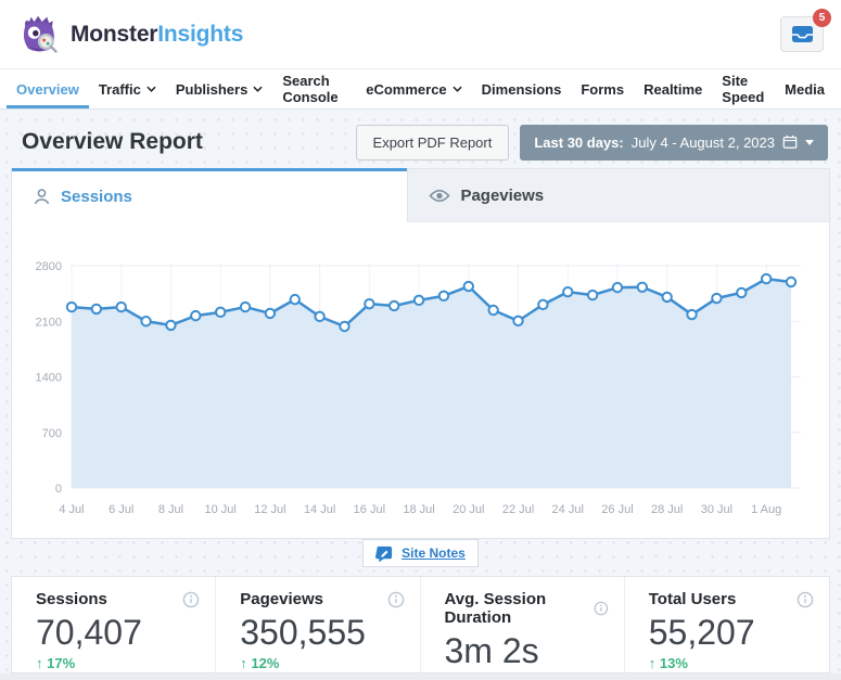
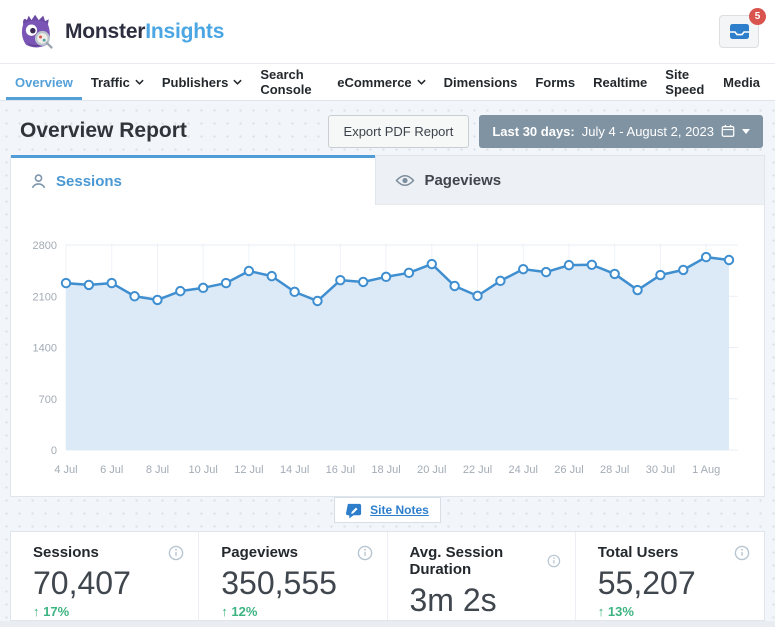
12 Jul: 2200 -> 2400
